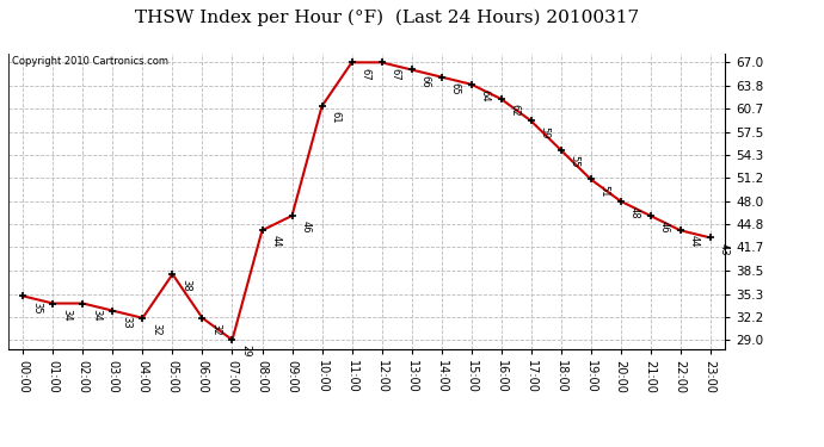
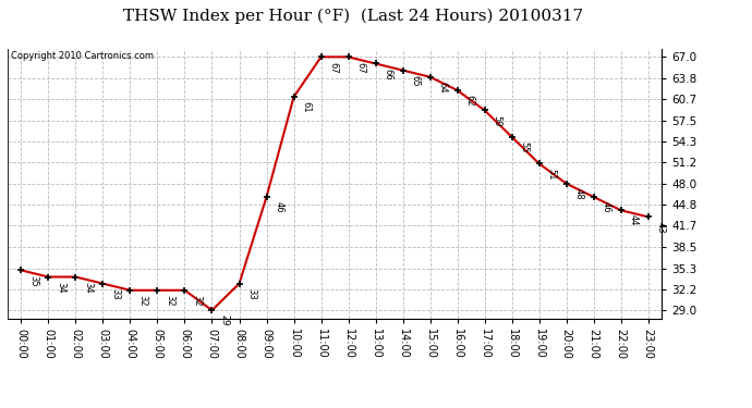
05:00: 38 -> 32
08:00: 44 -> 33
